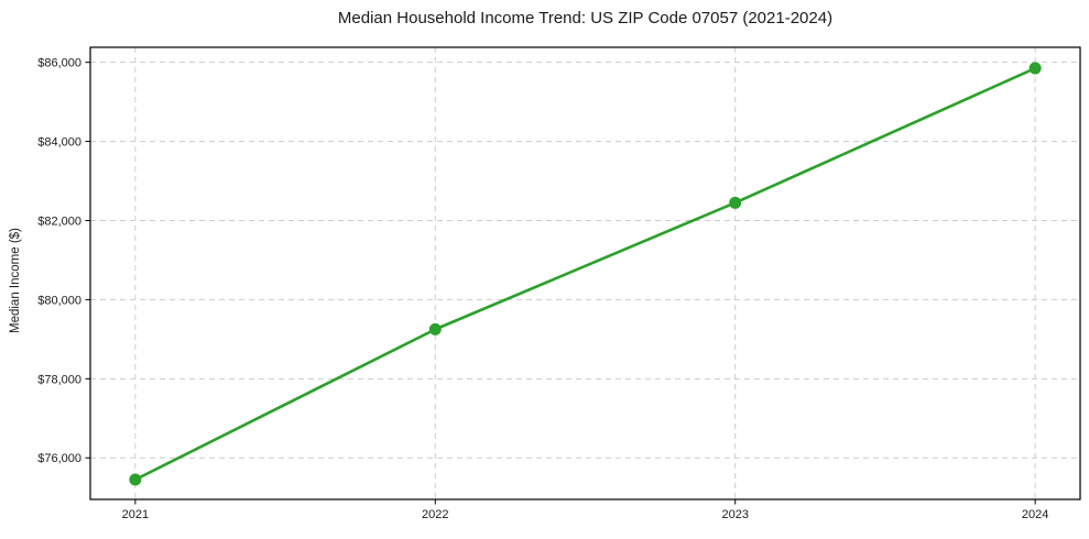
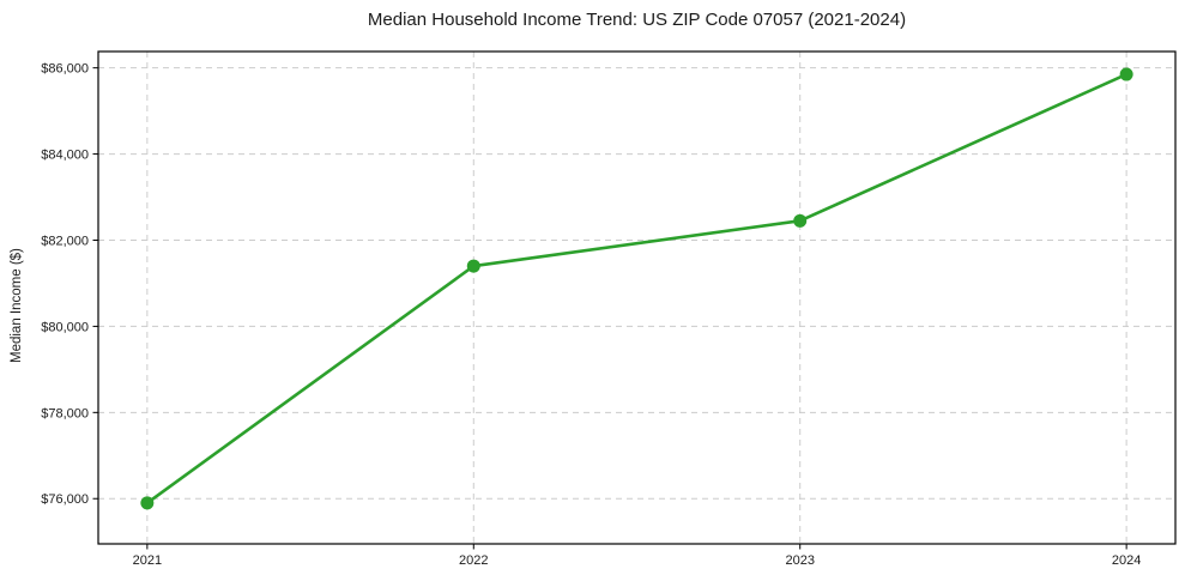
2021: $75400 -> $75900
2022: $79200 -> $81400
